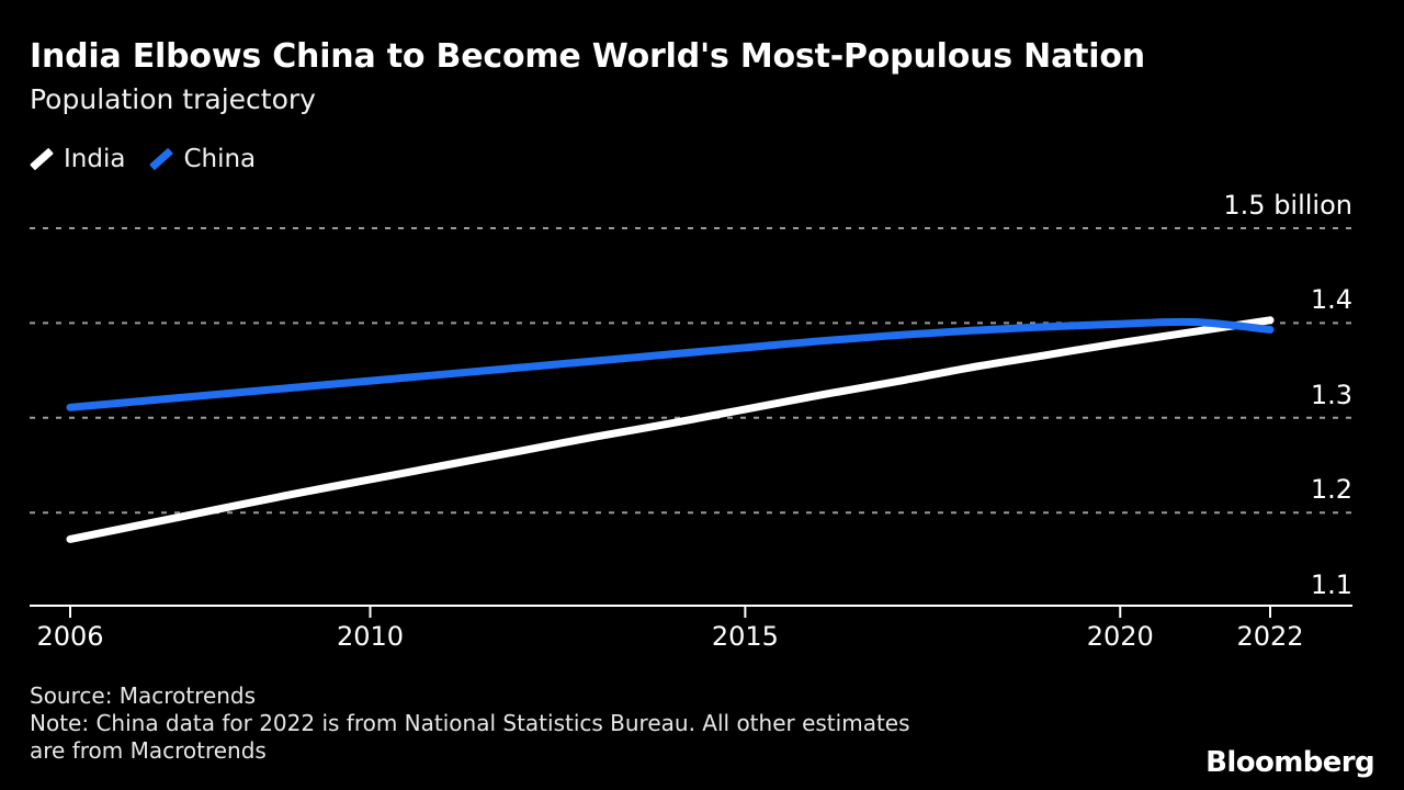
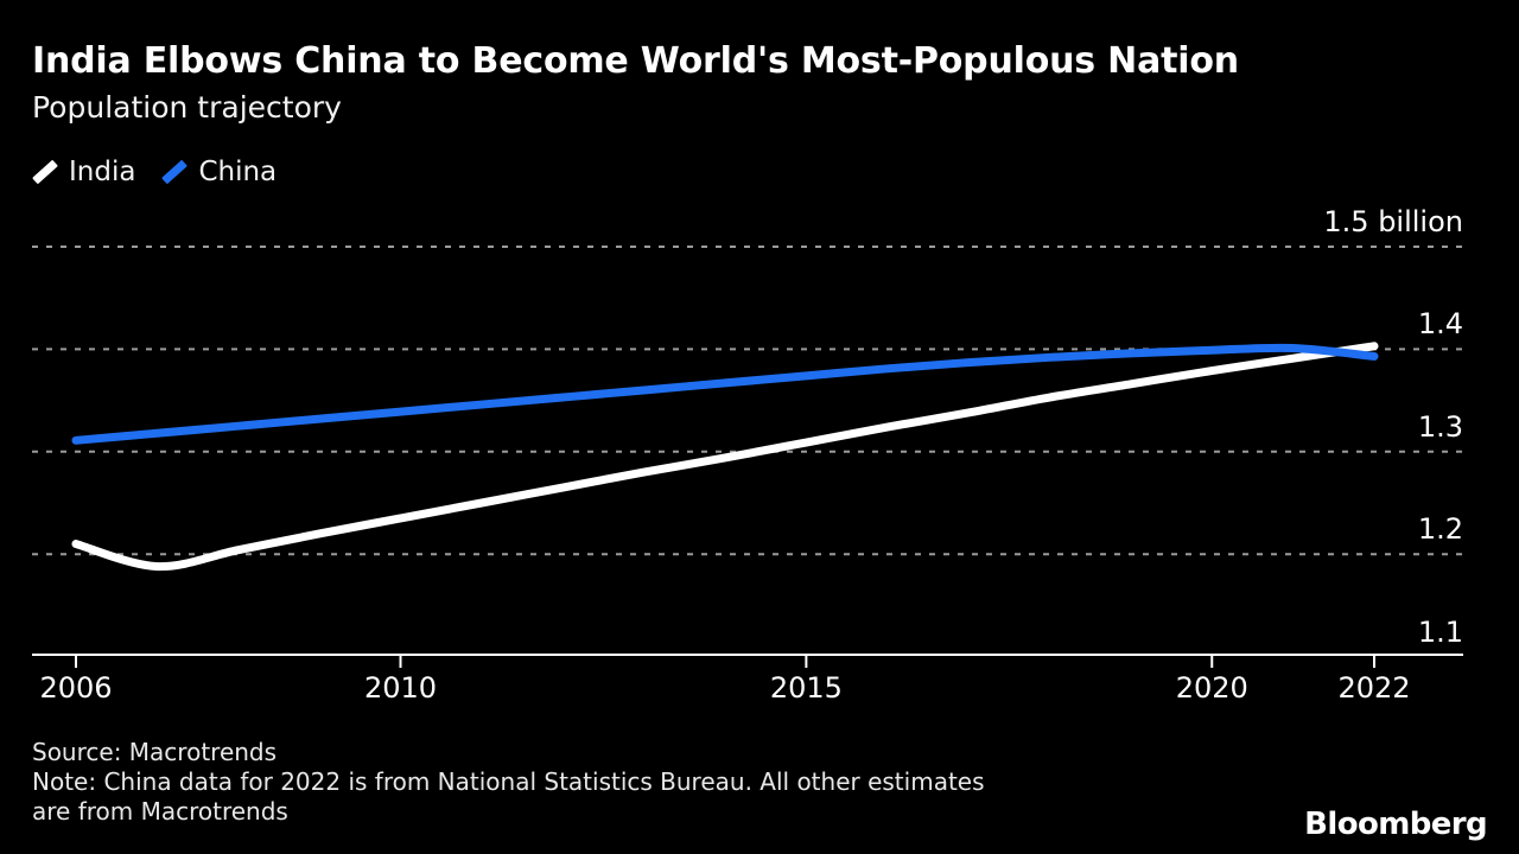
India/2006: 1.17 -> 1.21
